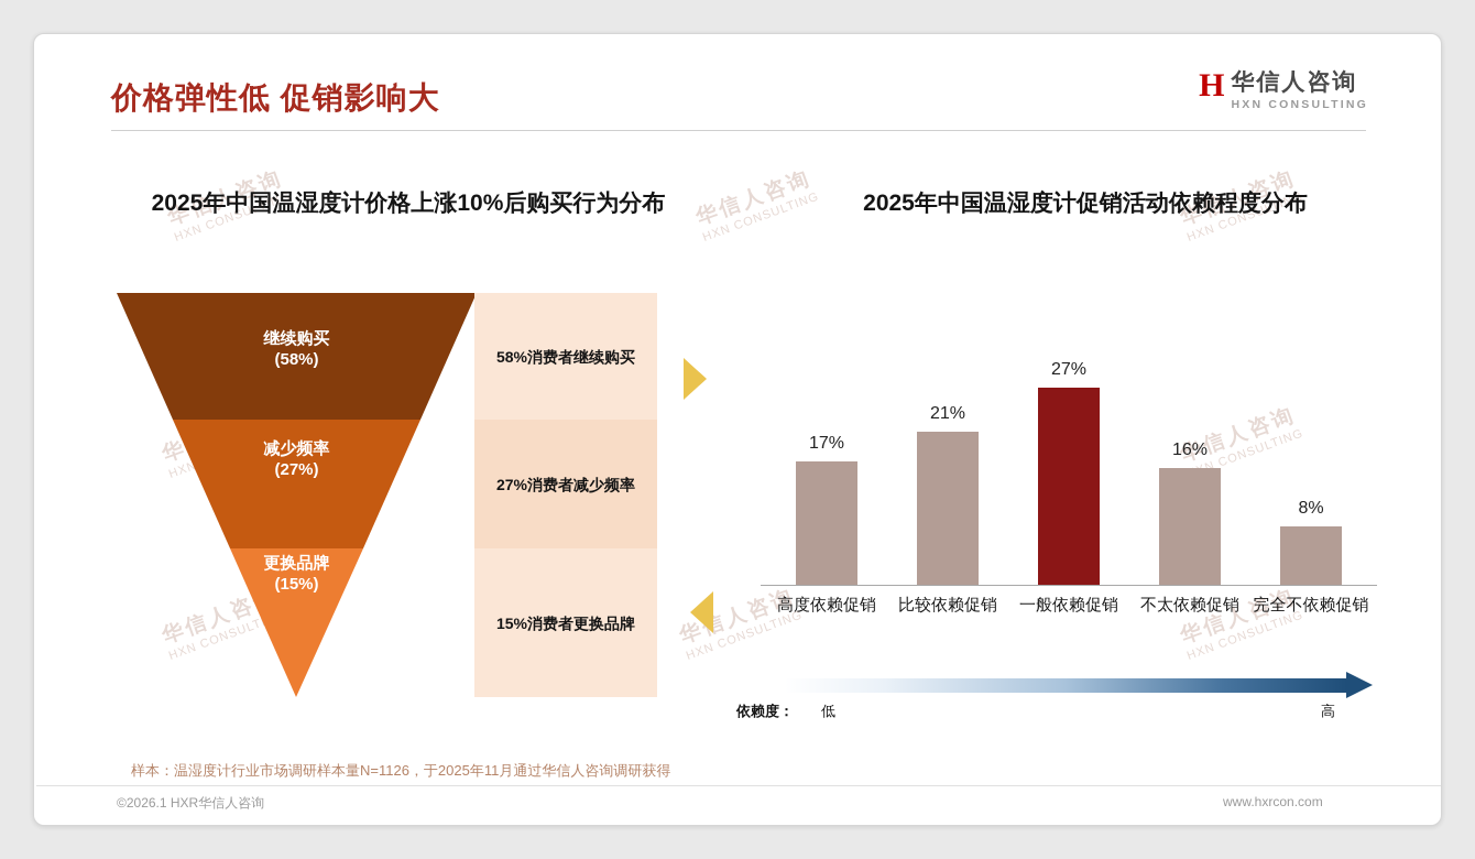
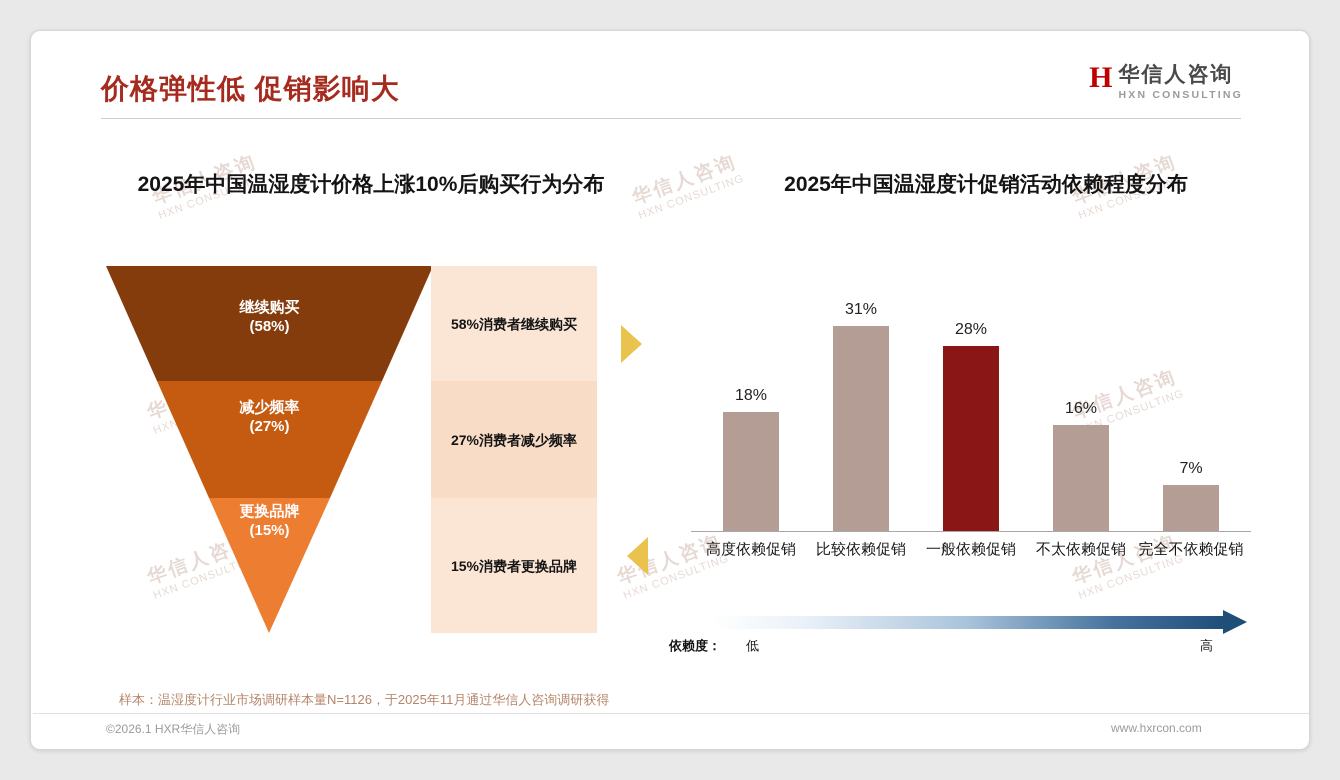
2025年中国温湿度计促销活动依赖程度分布/高度依赖促销: 17% -> 18%
2025年中国温湿度计促销活动依赖程度分布/比较依赖促销: 21% -> 31%
2025年中国温湿度计促销活动依赖程度分布/一般依赖促销: 27% -> 28%
2025年中国温湿度计促销活动依赖程度分布/完全不依赖促销: 8% -> 7%
